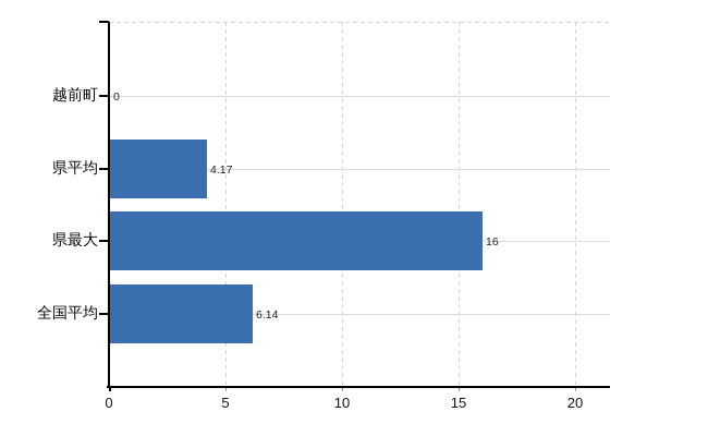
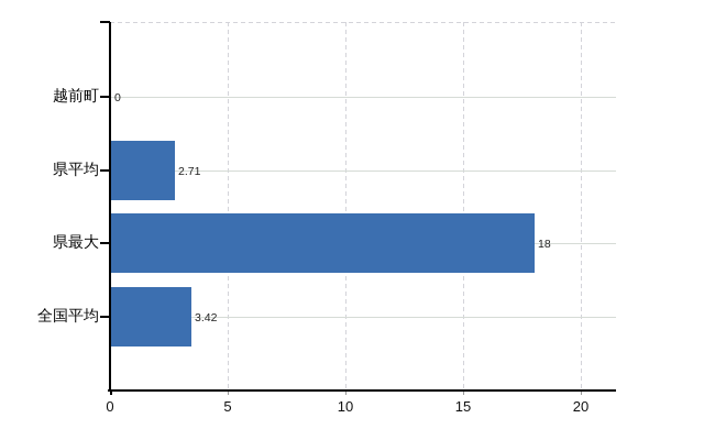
県平均: 4.17 -> 2.71
県最大: 16 -> 18
全国平均: 6.14 -> 3.42
